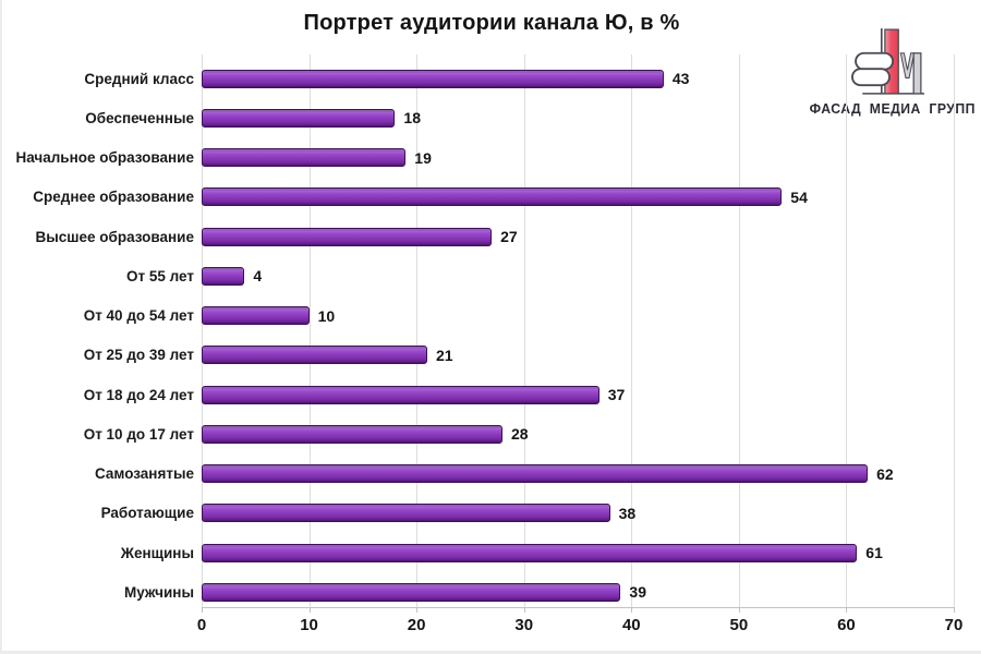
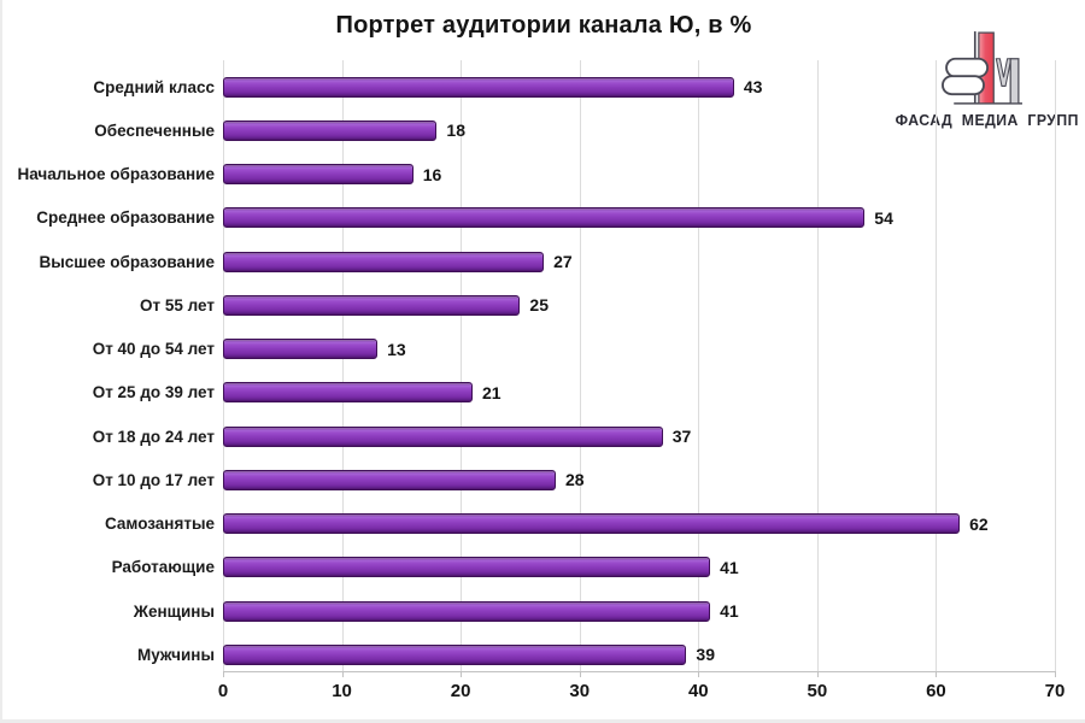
Начальное образование: 19 -> 16
От 55 лет: 4 -> 25
От 40 до 54 лет: 10 -> 13
Работающие: 38 -> 41
Женщины: 61 -> 41
